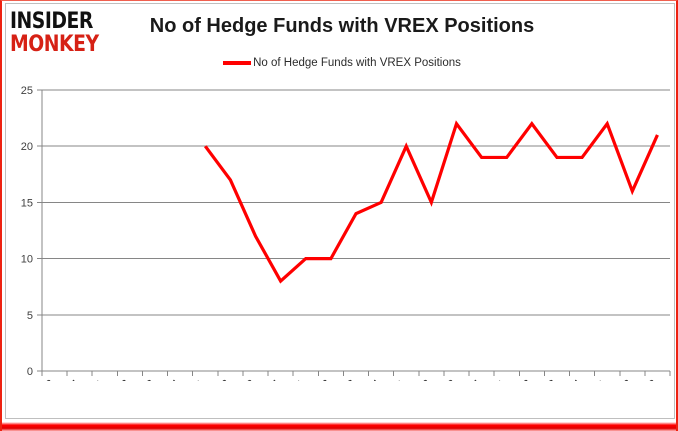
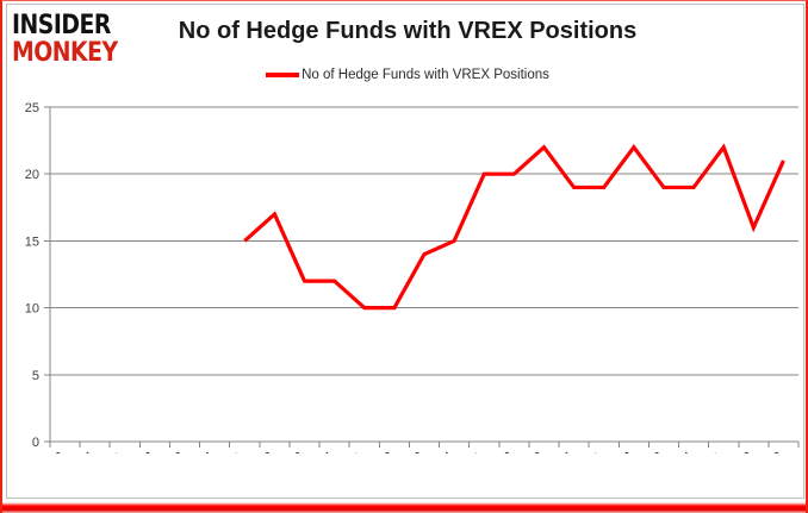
17Q1: 20 -> 15
17Q4: 8 -> 12
19Q2: 15 -> 20
